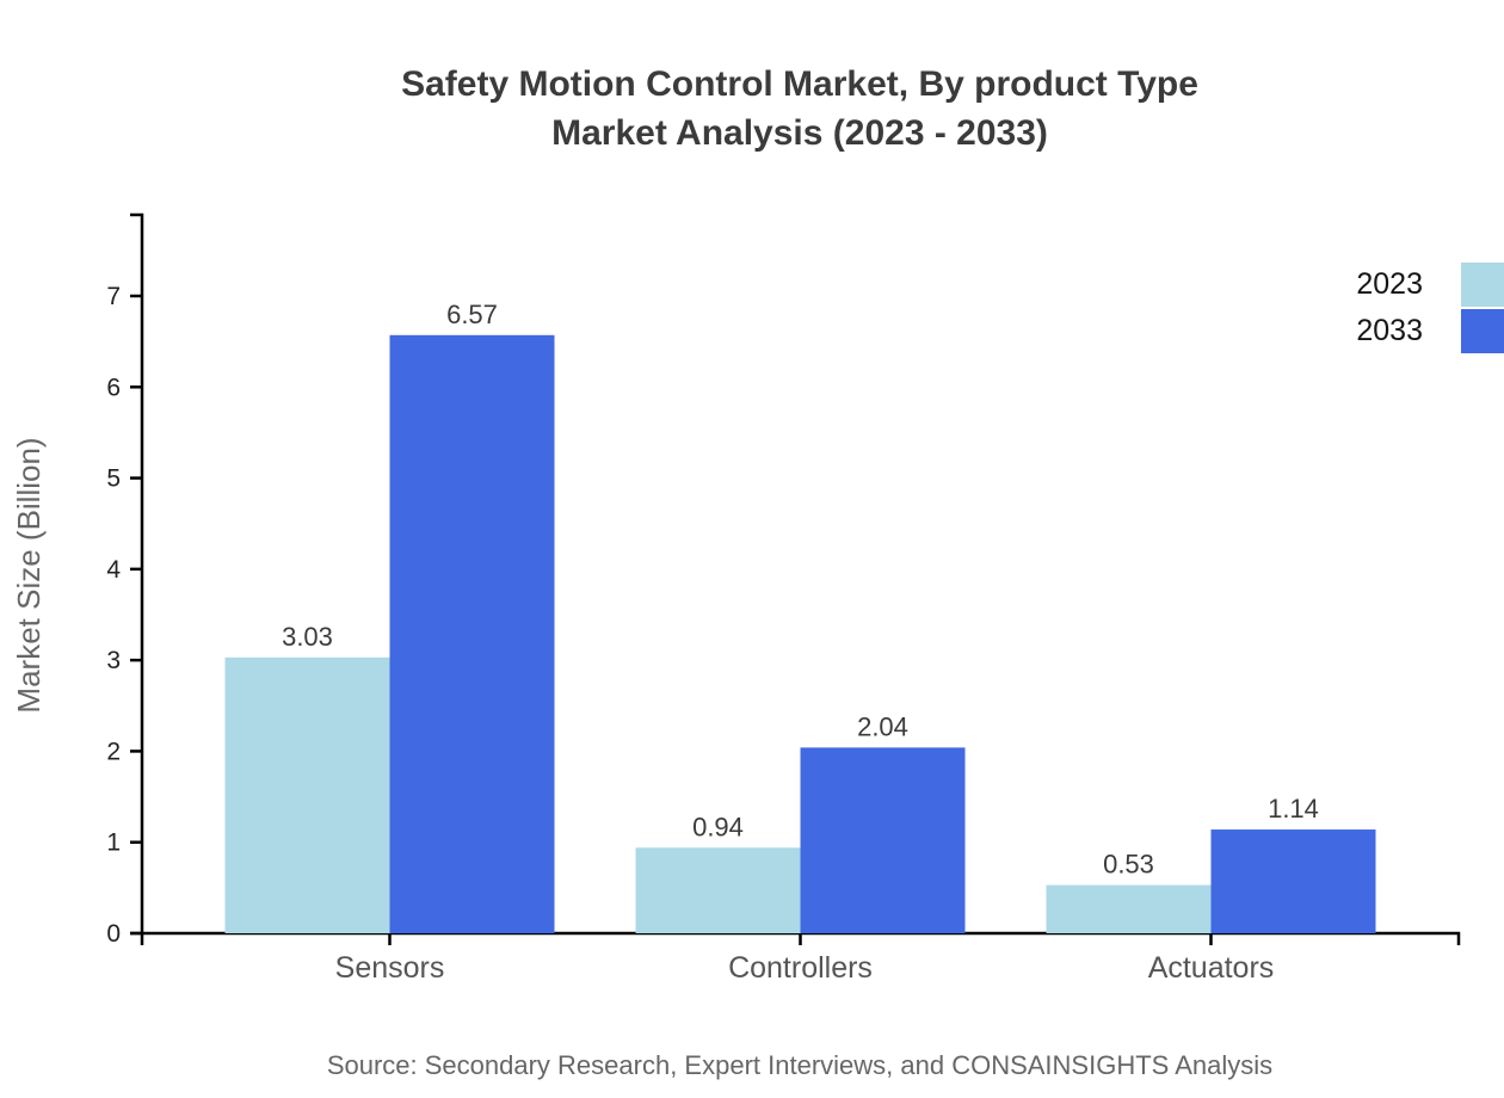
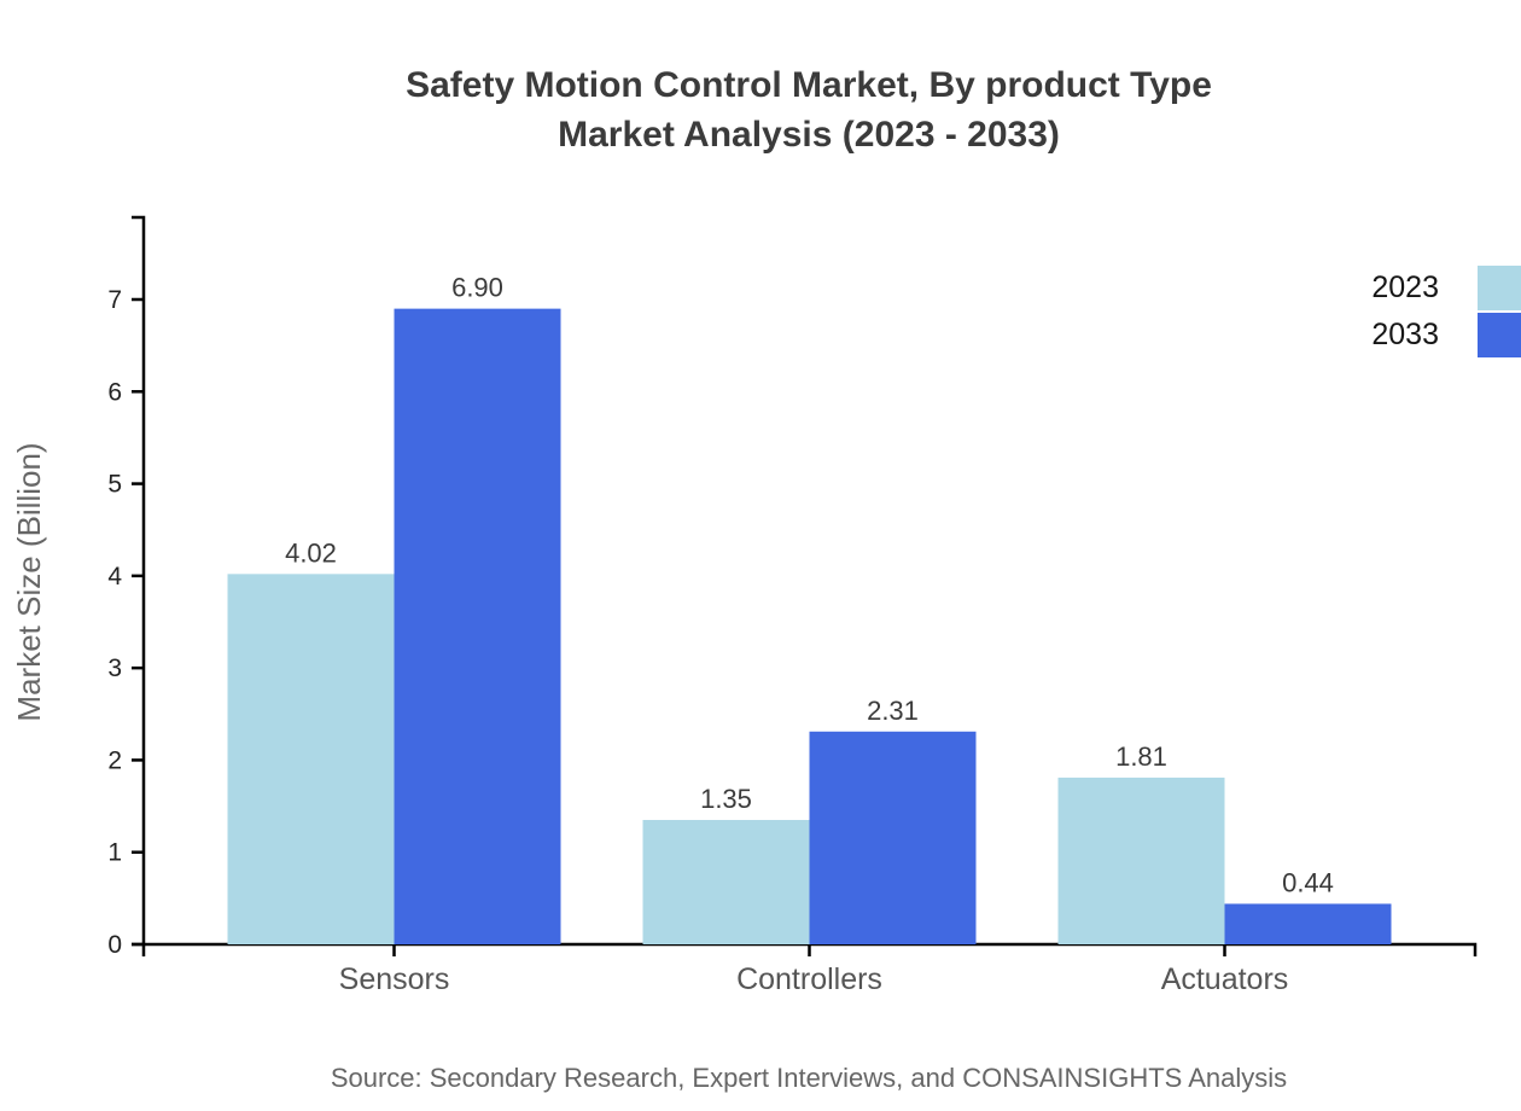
2023/Sensors: 3.03 -> 4.02
2033/Sensors: 6.57 -> 6.90
2023/Controllers: 0.94 -> 1.35
2033/Controllers: 2.04 -> 2.31
2023/Actuators: 0.53 -> 1.81
2033/Actuators: 1.14 -> 0.44
